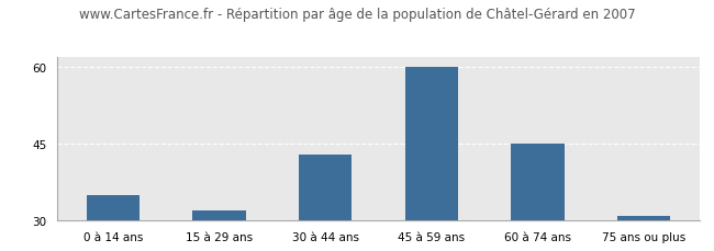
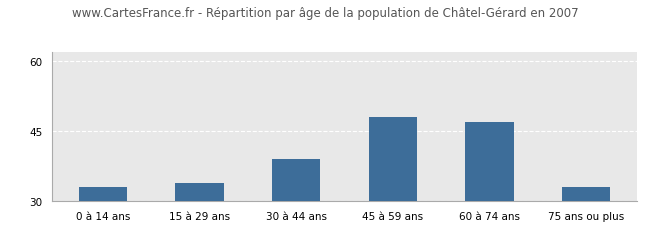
0 à 14 ans: 35 -> 33
15 à 29 ans: 32 -> 34
30 à 44 ans: 43 -> 39
45 à 59 ans: 60 -> 48
60 à 74 ans: 45 -> 47
75 ans ou plus: 31 -> 33
